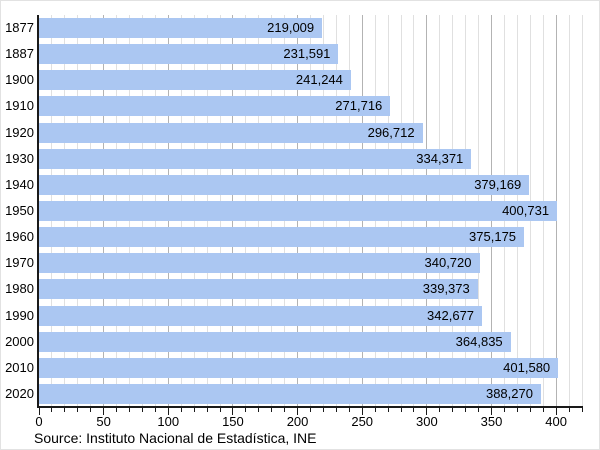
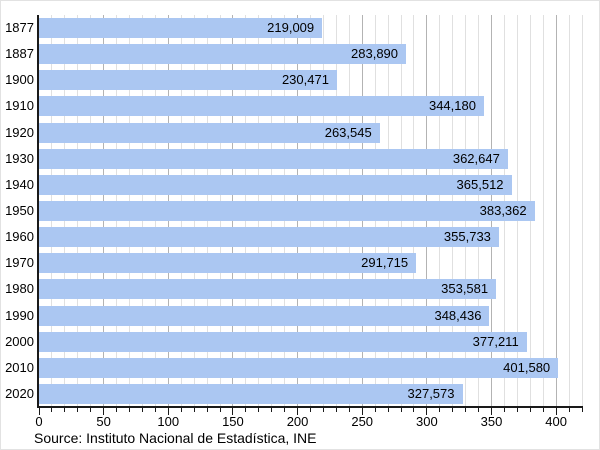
1887: 231,591 -> 283,890
1900: 241,244 -> 230,471
1910: 271,716 -> 344,180
1920: 296,712 -> 263,545
1930: 334,371 -> 362,647
1940: 379,169 -> 365,512
1950: 400,731 -> 383,362
1960: 375,175 -> 355,733
1970: 340,720 -> 291,715
1980: 339,373 -> 353,581
1990: 342,677 -> 348,436
2000: 364,835 -> 377,211
2020: 388,270 -> 327,573
